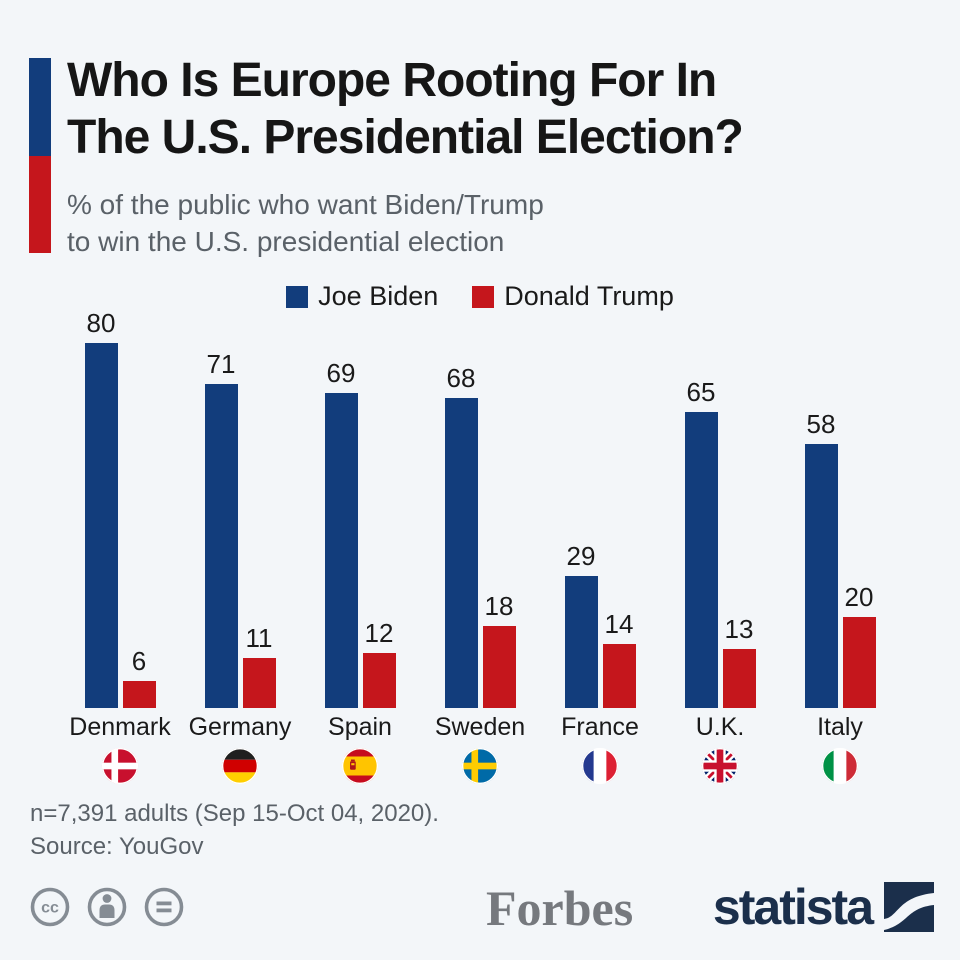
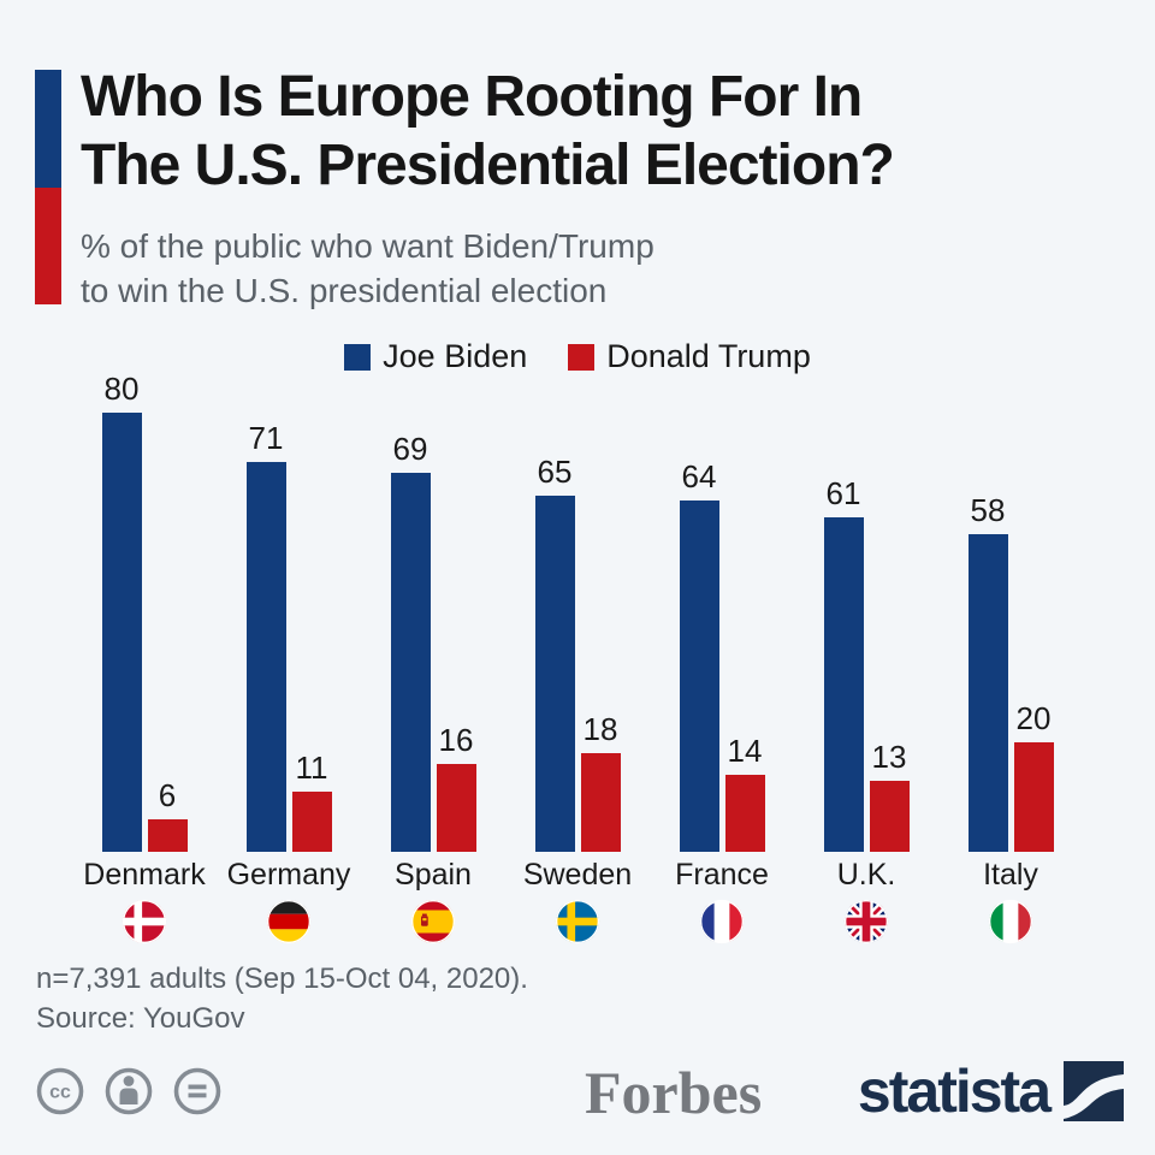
Donald Trump/Spain: 12 -> 16
Joe Biden/Sweden: 68 -> 65
Joe Biden/France: 29 -> 64
Joe Biden/U.K.: 65 -> 61
